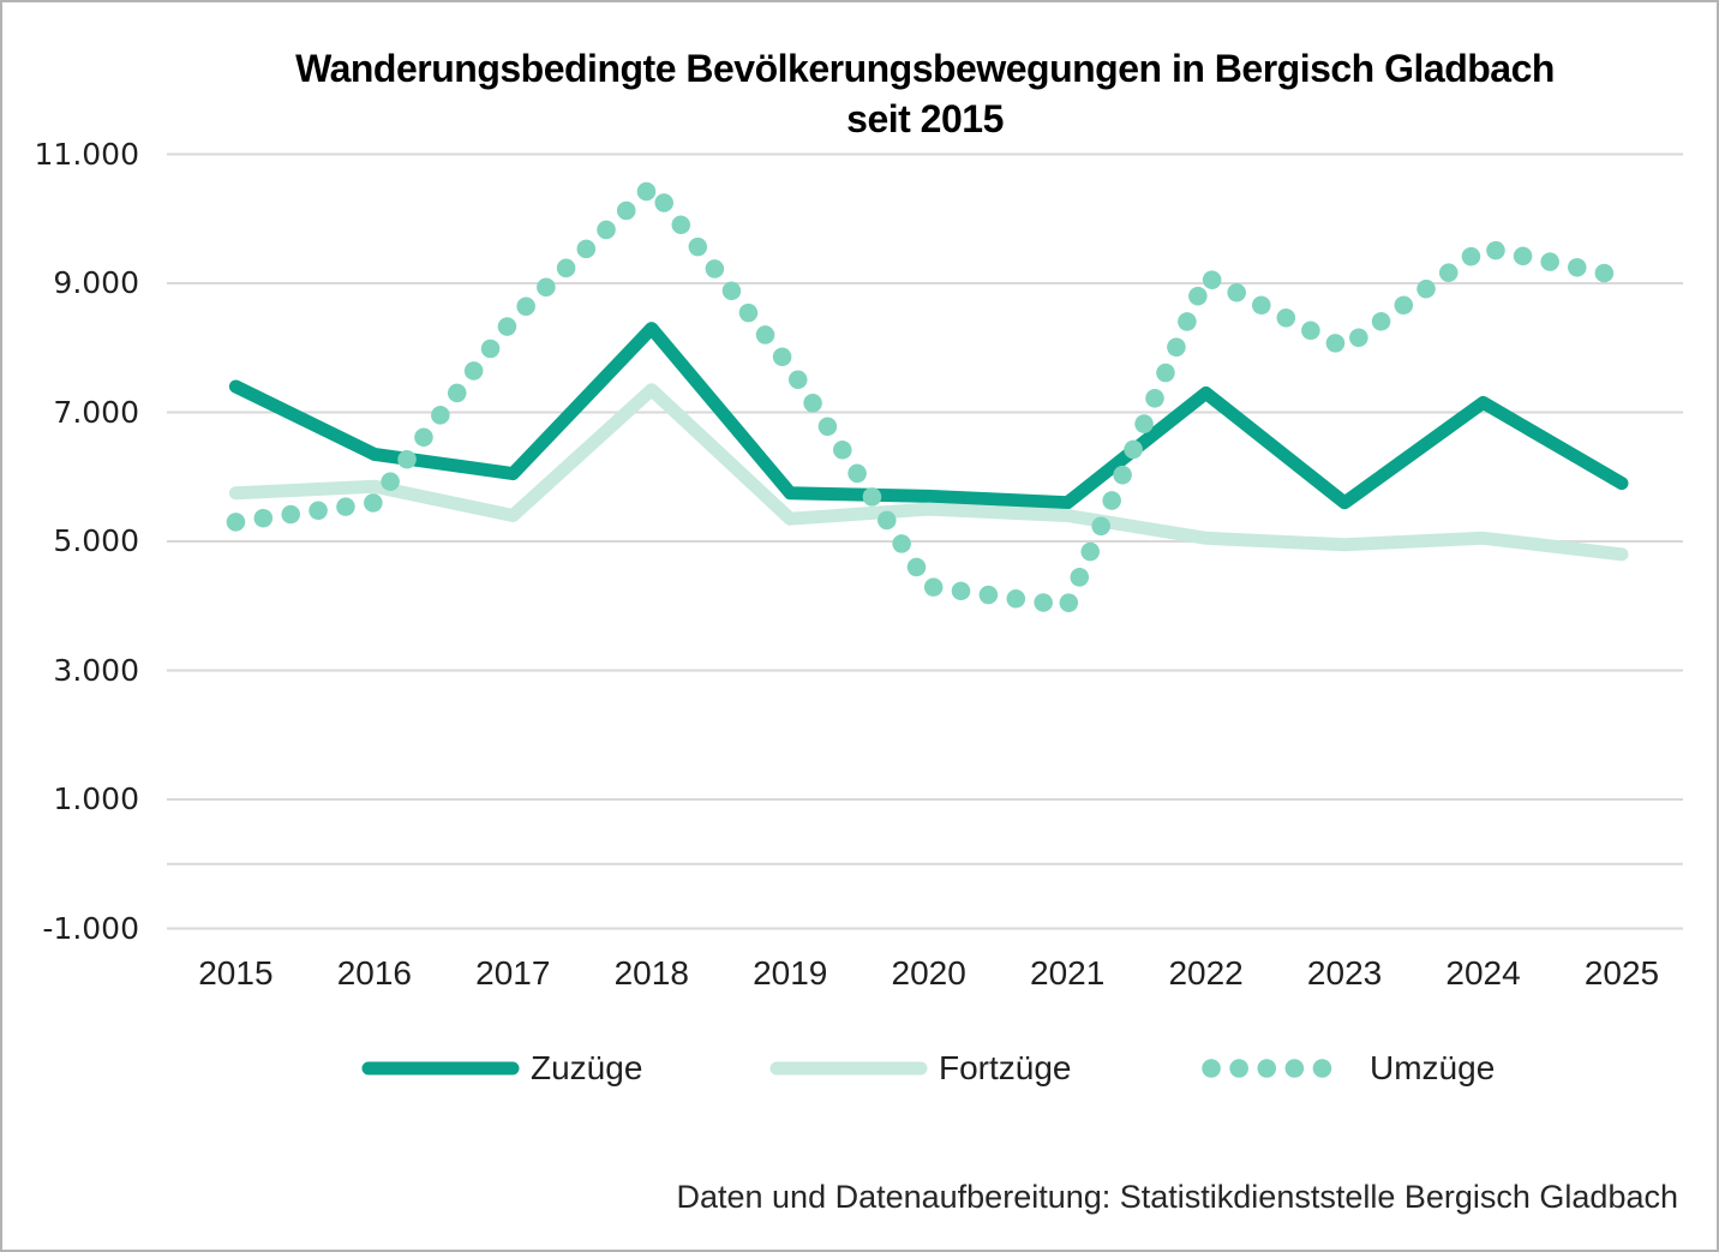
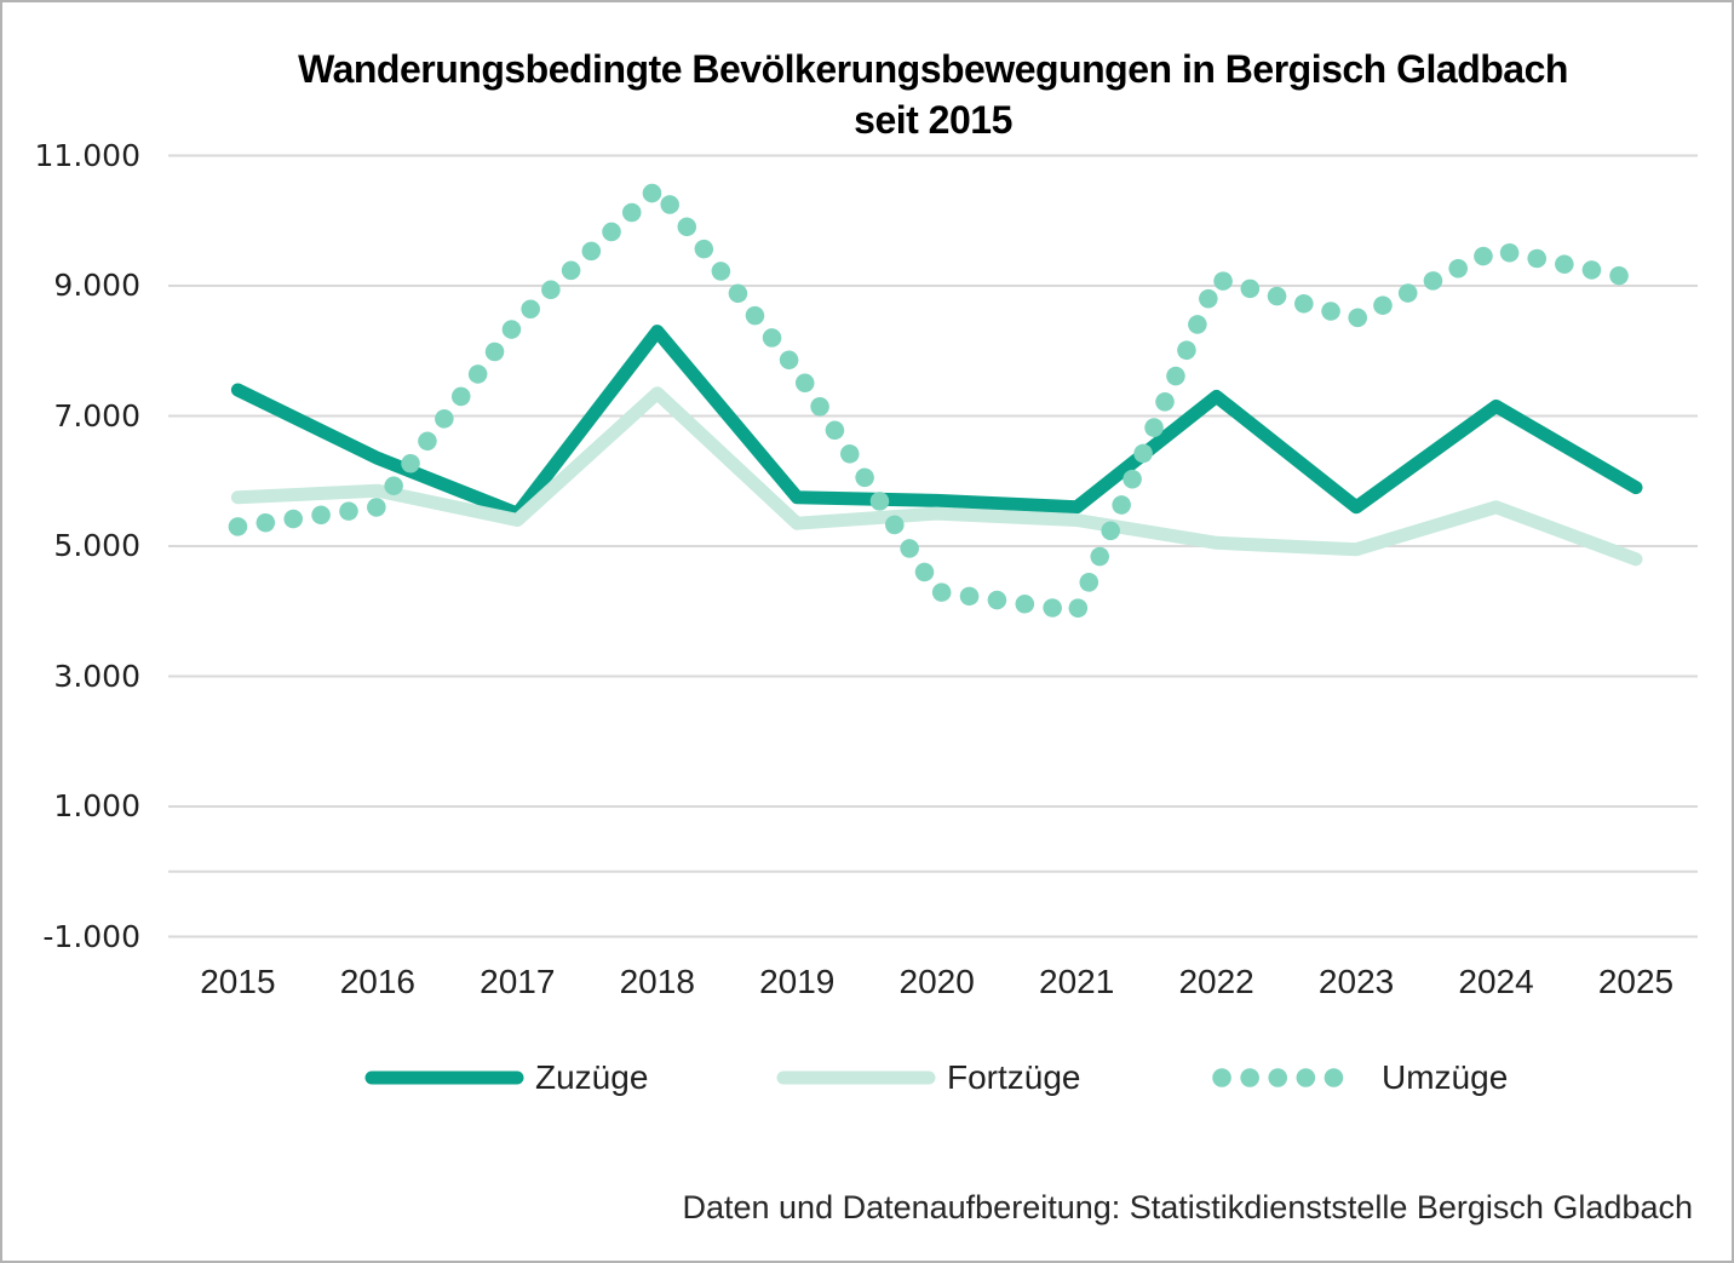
Zuzüge/2017: 6000 -> 5500
Umzüge/2023: 8000 -> 8500
Fortzüge/2024: 5000 -> 5600
